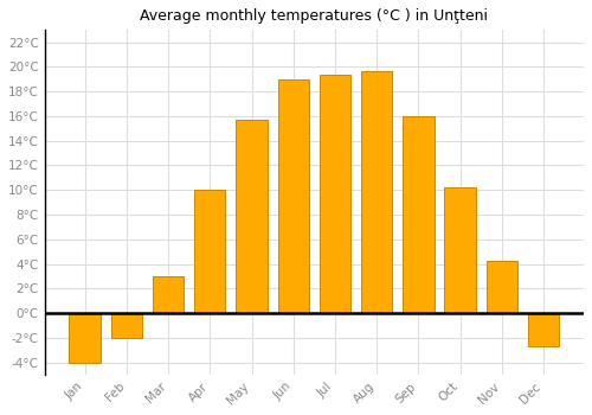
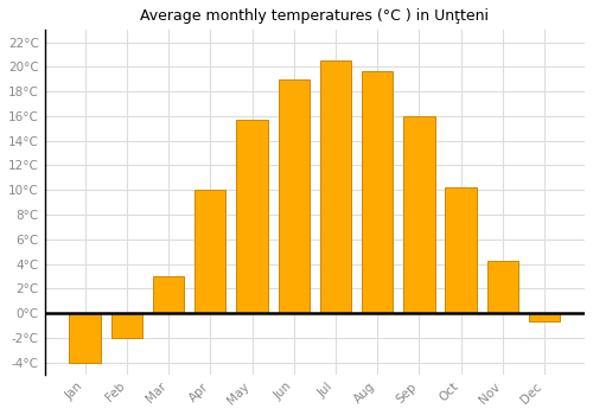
Jul: 19.4°C -> 20.5°C
Dec: -2.7°C -> -0.7°C
